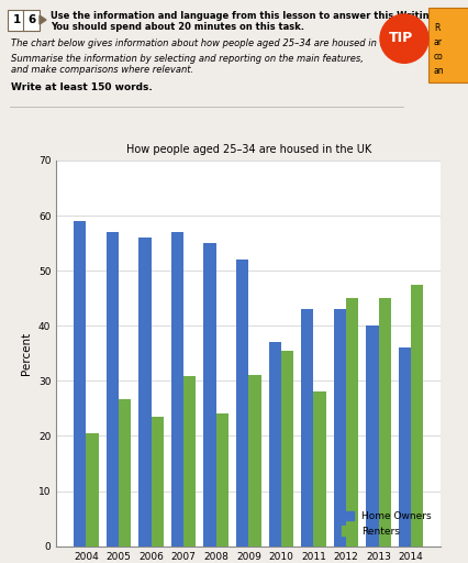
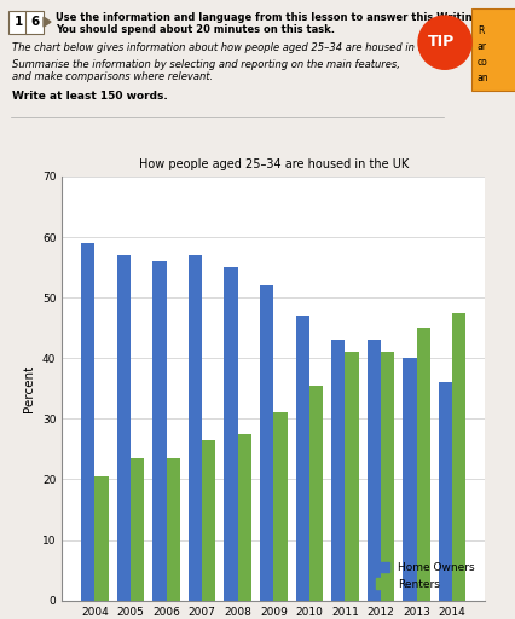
Renters/2005: 26.6 -> 23.5
Renters/2007: 30.8 -> 26.5
Renters/2008: 24.0 -> 27.5
Home Owners/2010: 37 -> 47
Renters/2011: 28.0 -> 41.0
Renters/2012: 45.0 -> 41.0
